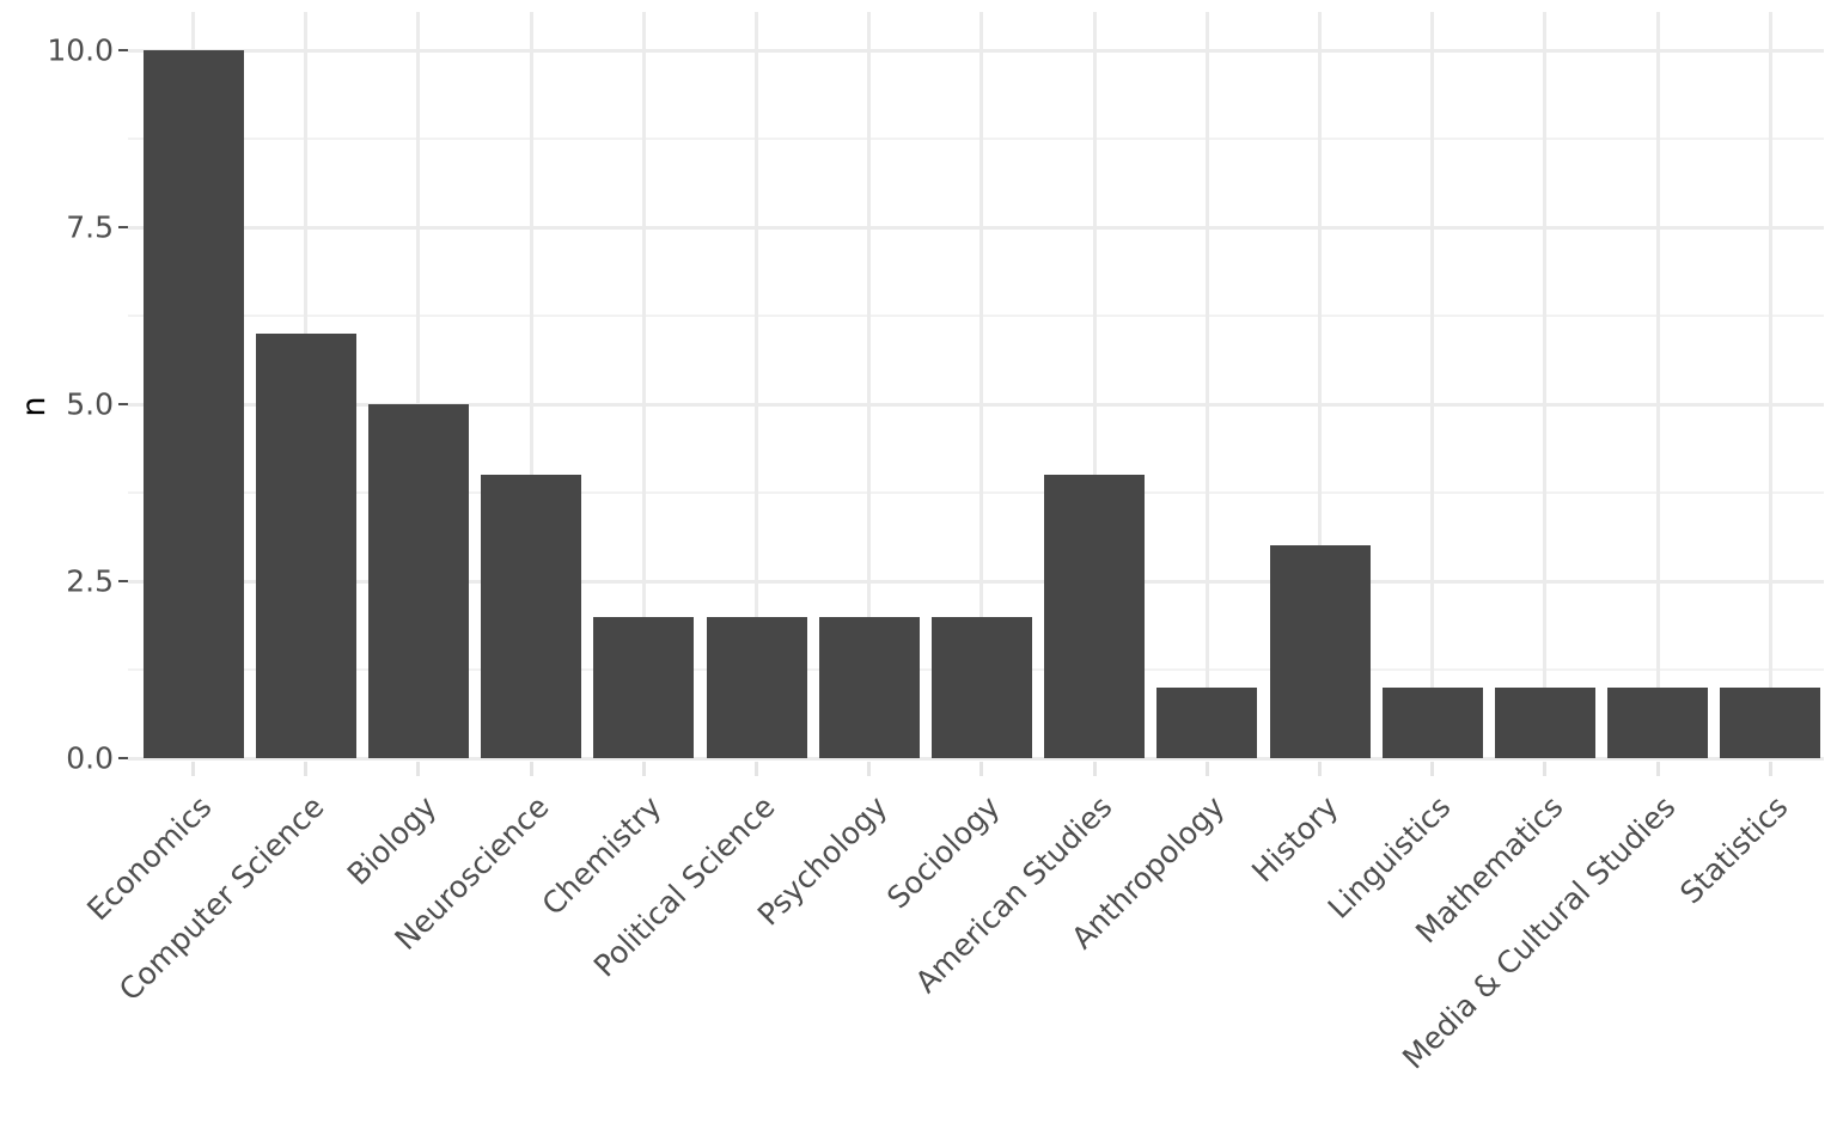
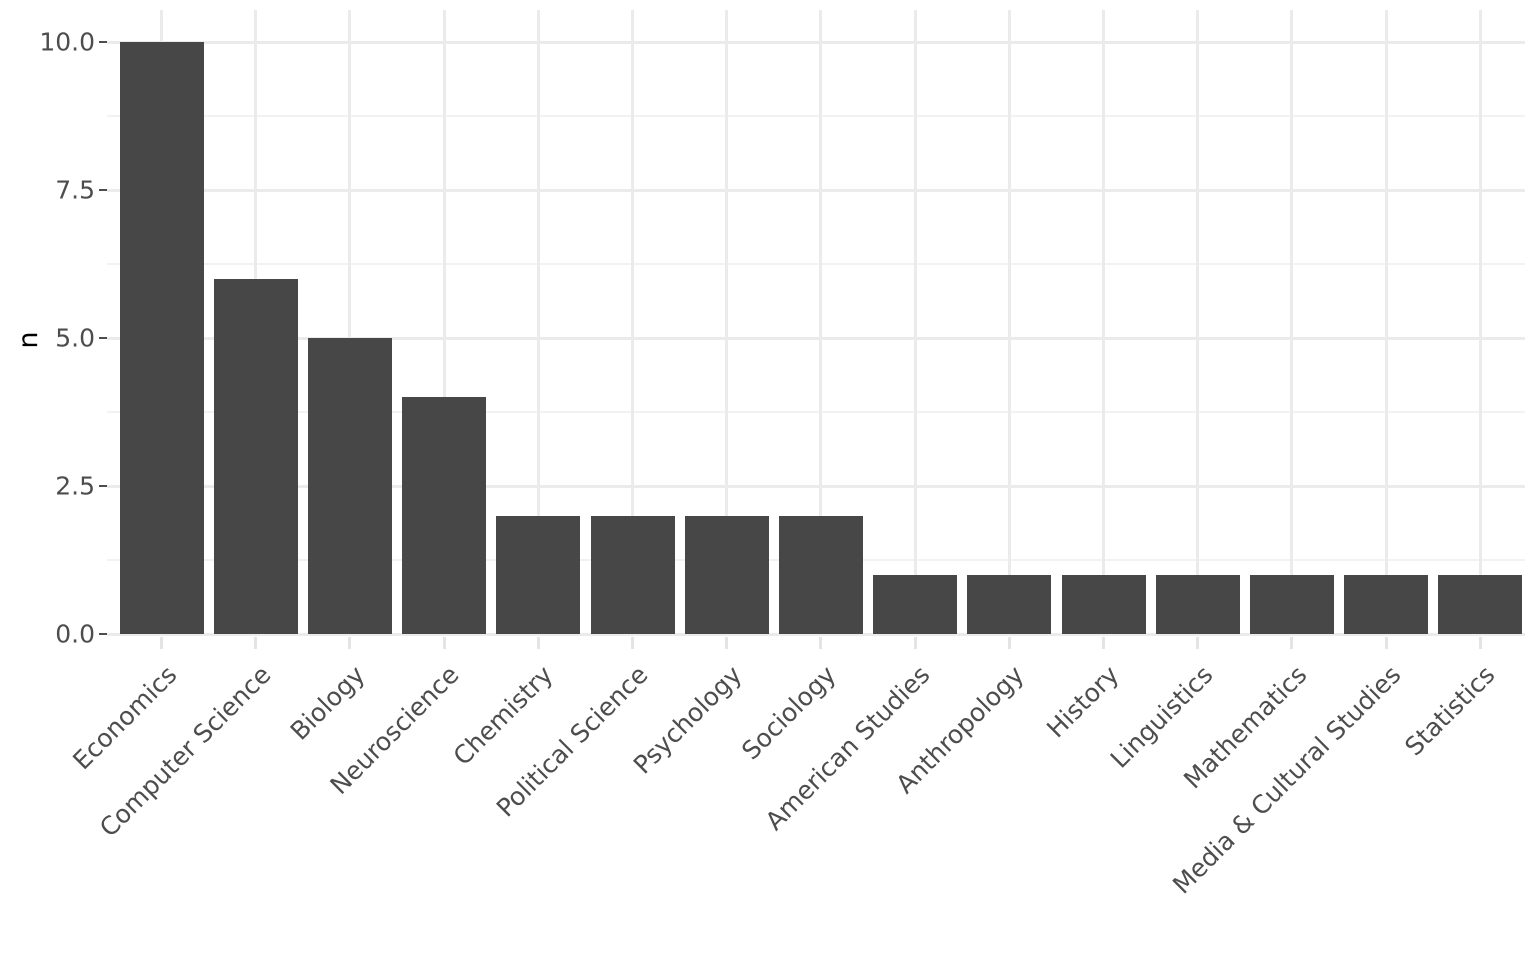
American Studies: 4 -> 1
History: 3 -> 1
